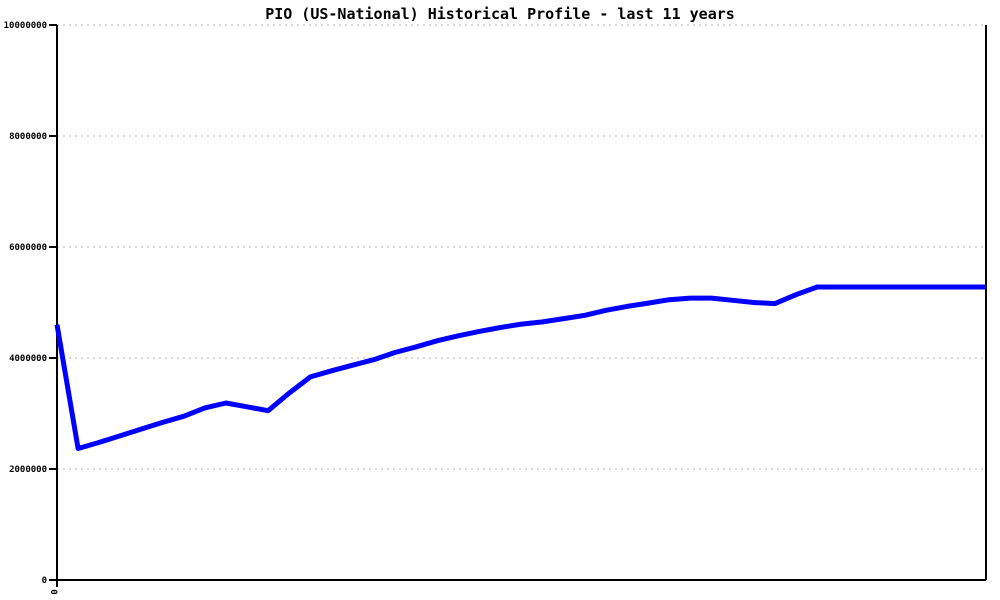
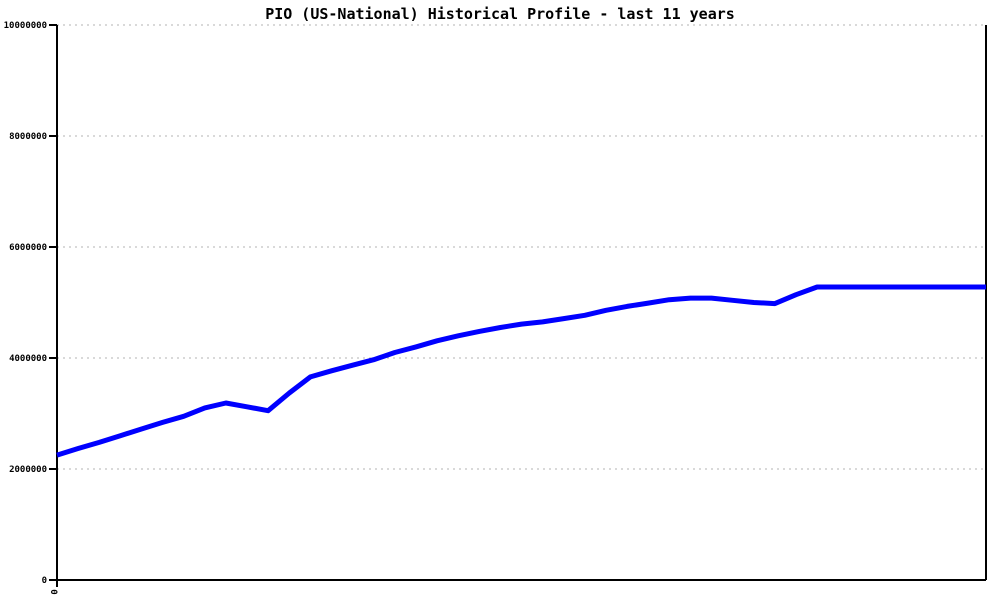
0: 4600000 -> 2200000
